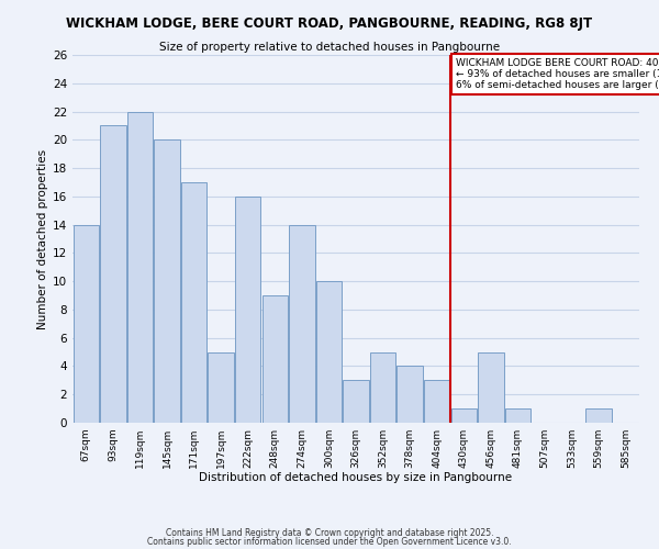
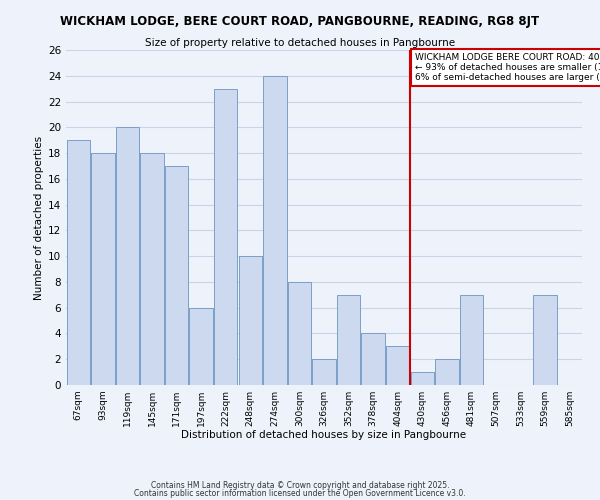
67sqm: 14 -> 19
93sqm: 21 -> 18
119sqm: 22 -> 20
145sqm: 20 -> 18
197sqm: 5 -> 6
222sqm: 16 -> 23
248sqm: 9 -> 10
274sqm: 14 -> 24
300sqm: 10 -> 8
326sqm: 3 -> 2
352sqm: 5 -> 7
456sqm: 5 -> 2
481sqm: 1 -> 7
559sqm: 1 -> 7
